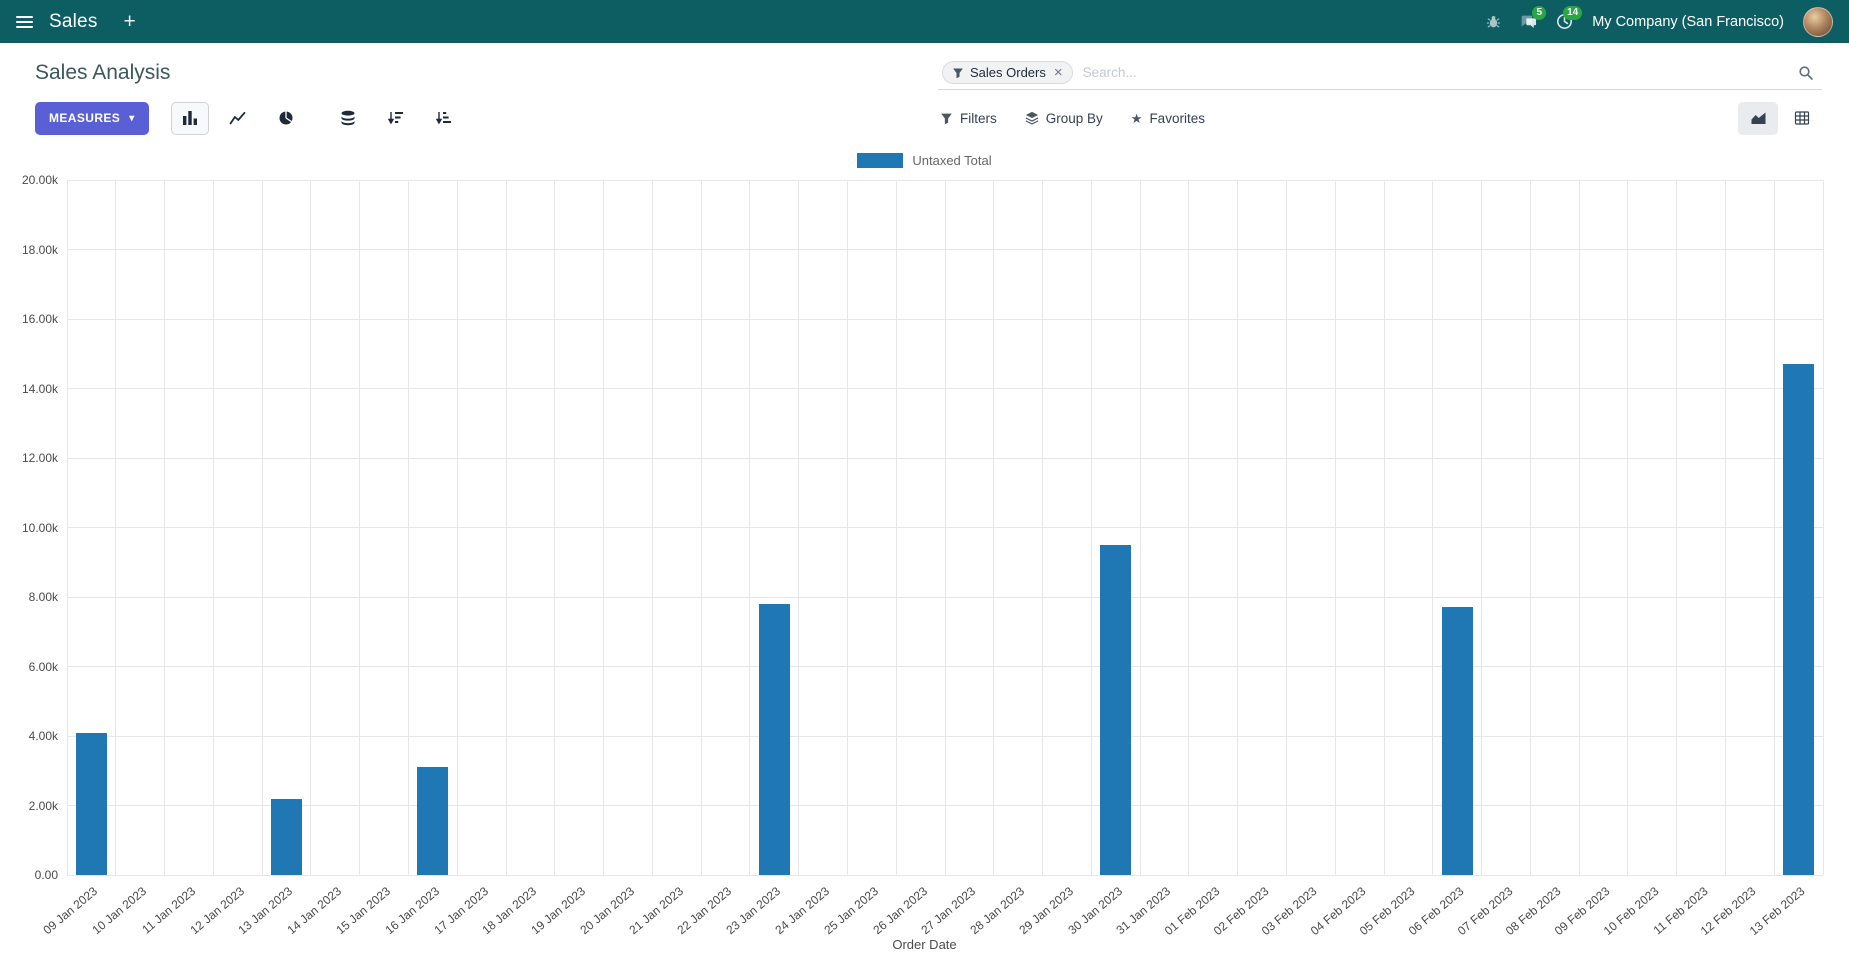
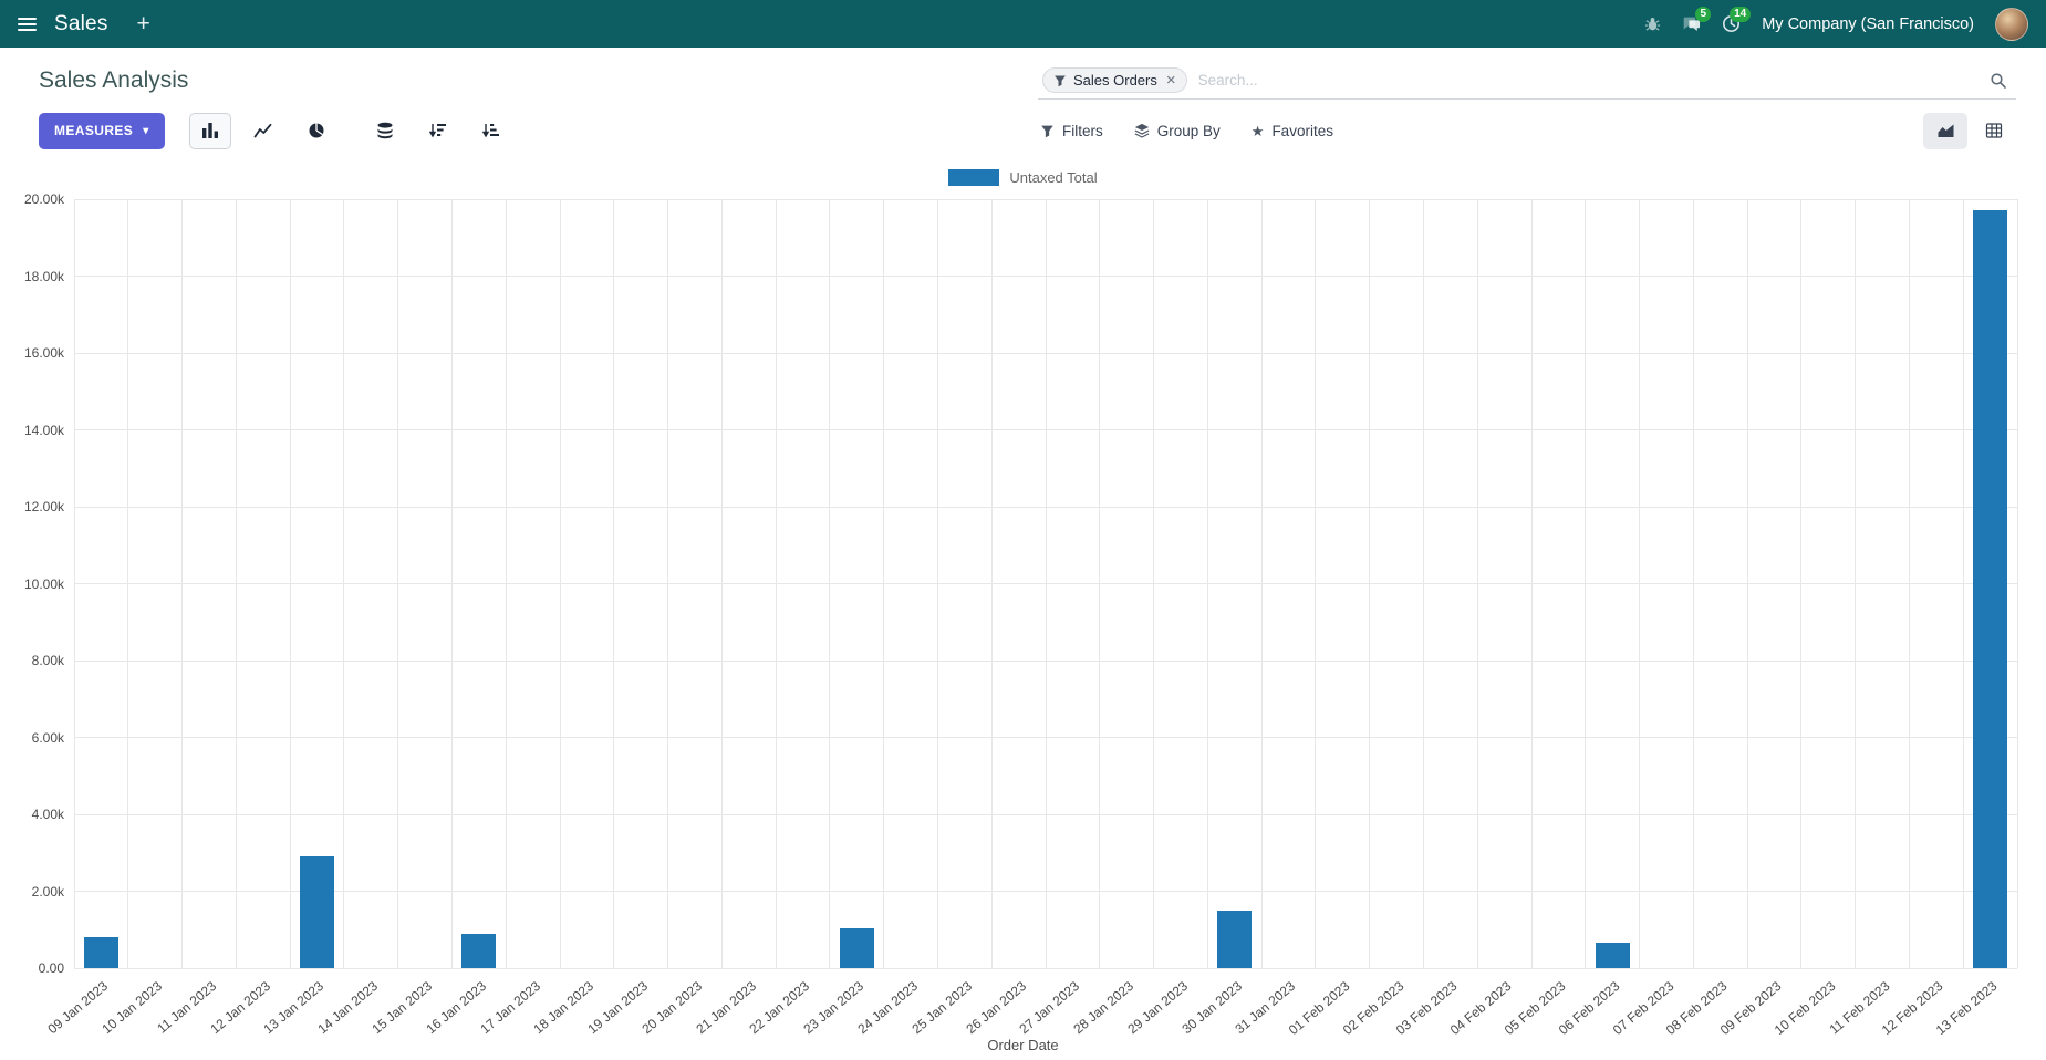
09 Jan 2023: 4.1k -> 0.8k
13 Jan 2023: 2.2k -> 2.9k
16 Jan 2023: 3.1k -> 0.9k
23 Jan 2023: 7.8k -> 1.0k
30 Jan 2023: 9.5k -> 1.5k
06 Feb 2023: 7.7k -> 0.6k
13 Feb 2023: 14.7k -> 19.7k
